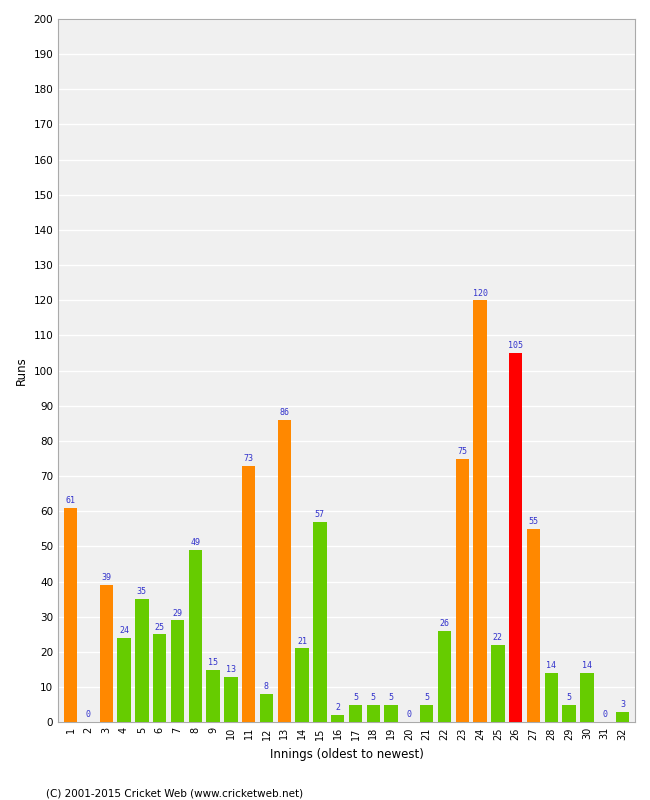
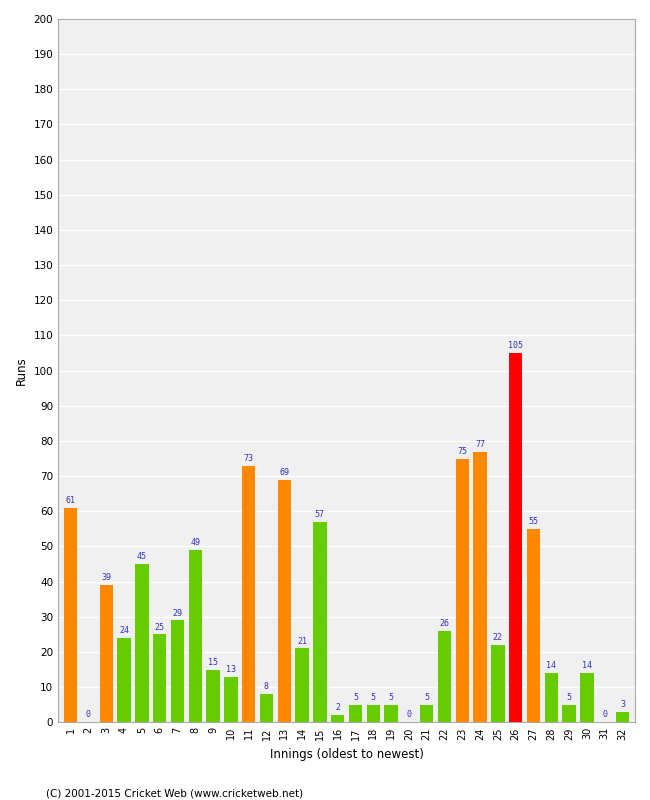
5: 35 -> 45
13: 86 -> 69
24: 120 -> 77
